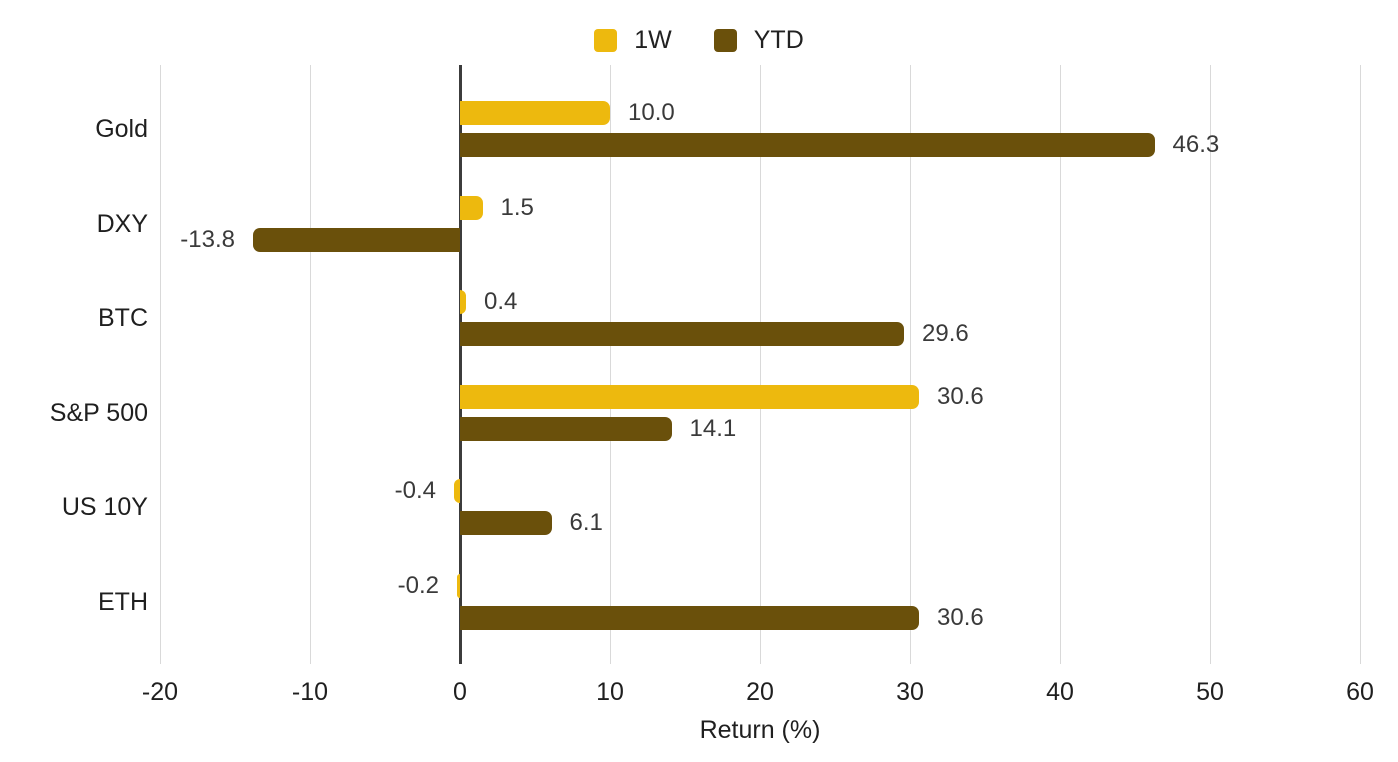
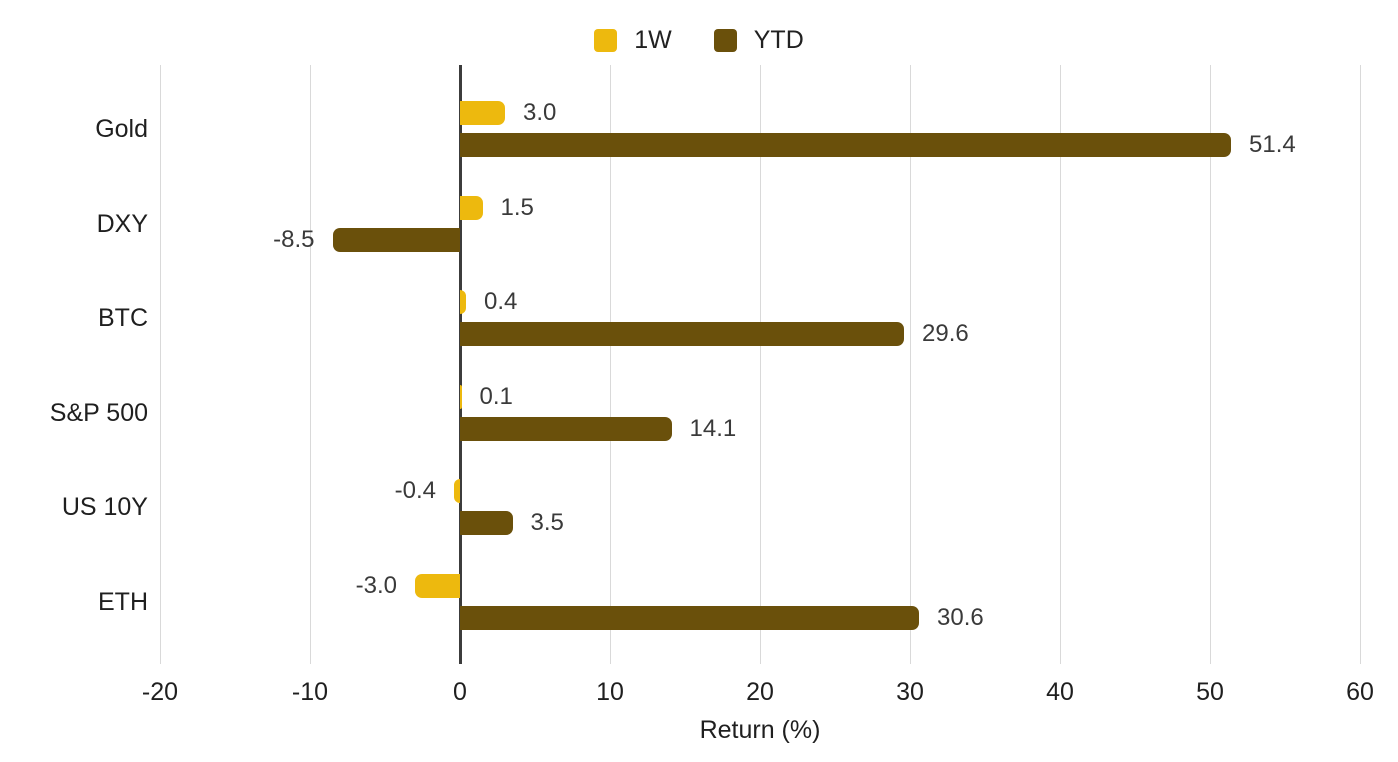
1W/Gold: 10.0 -> 3.0
YTD/Gold: 46.3 -> 51.4
YTD/DXY: -13.8 -> -8.5
1W/S&P 500: 30.6 -> 0.1
YTD/US 10Y: 6.1 -> 3.5
1W/ETH: -0.2 -> -3.0
